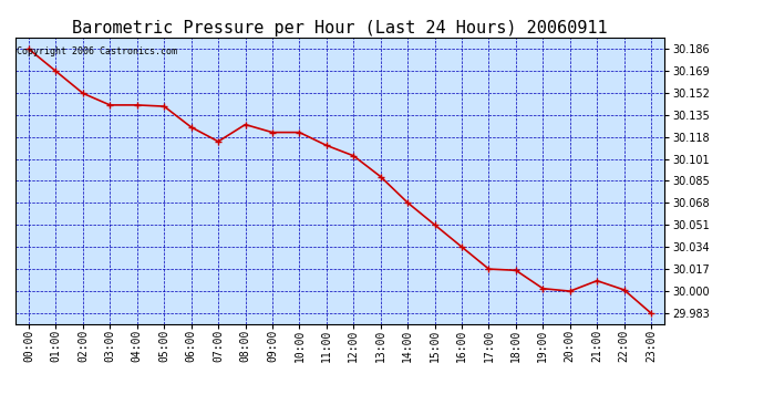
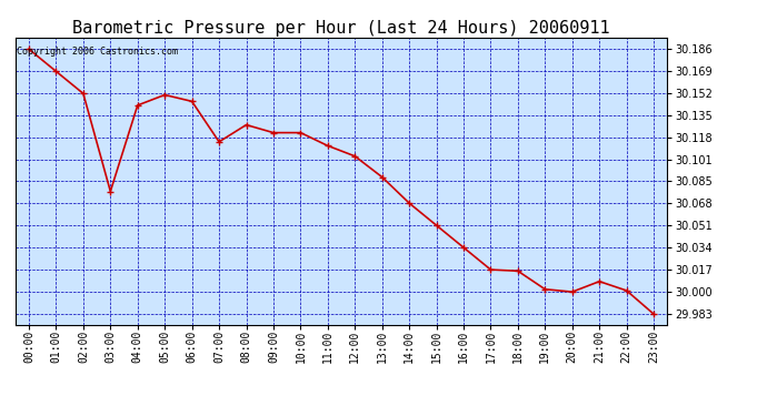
03:00: 30.143 -> 30.077
05:00: 30.142 -> 30.151
06:00: 30.126 -> 30.146
